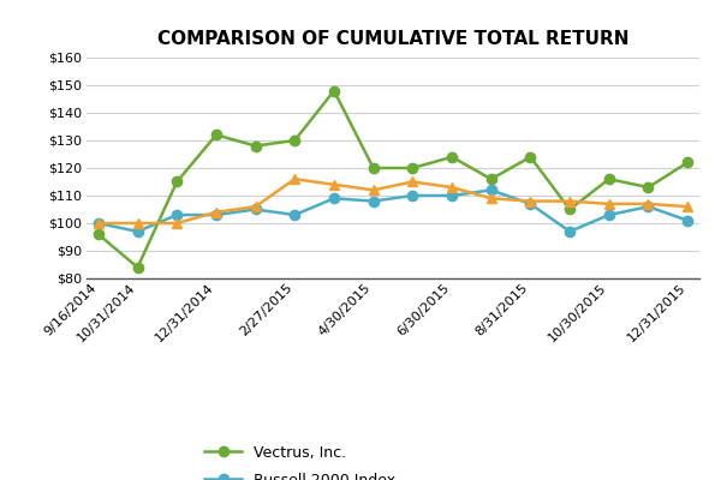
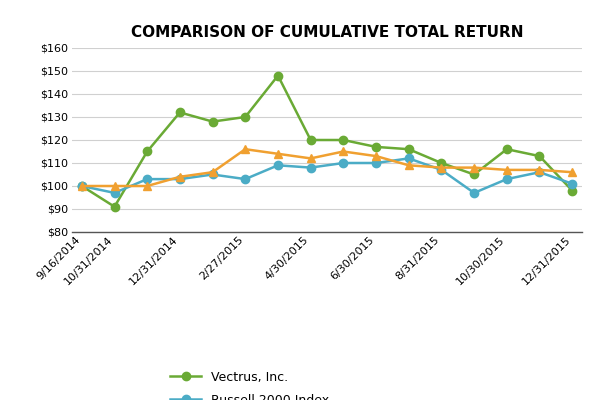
Vectrus, Inc./9/16/2014: $96 -> $100
Vectrus, Inc./10/31/2014: $84 -> $91
Vectrus, Inc./6/30/2015: $124 -> $117
Vectrus, Inc./8/31/2015: $124 -> $110
Vectrus, Inc./12/31/2015: $122 -> $98
